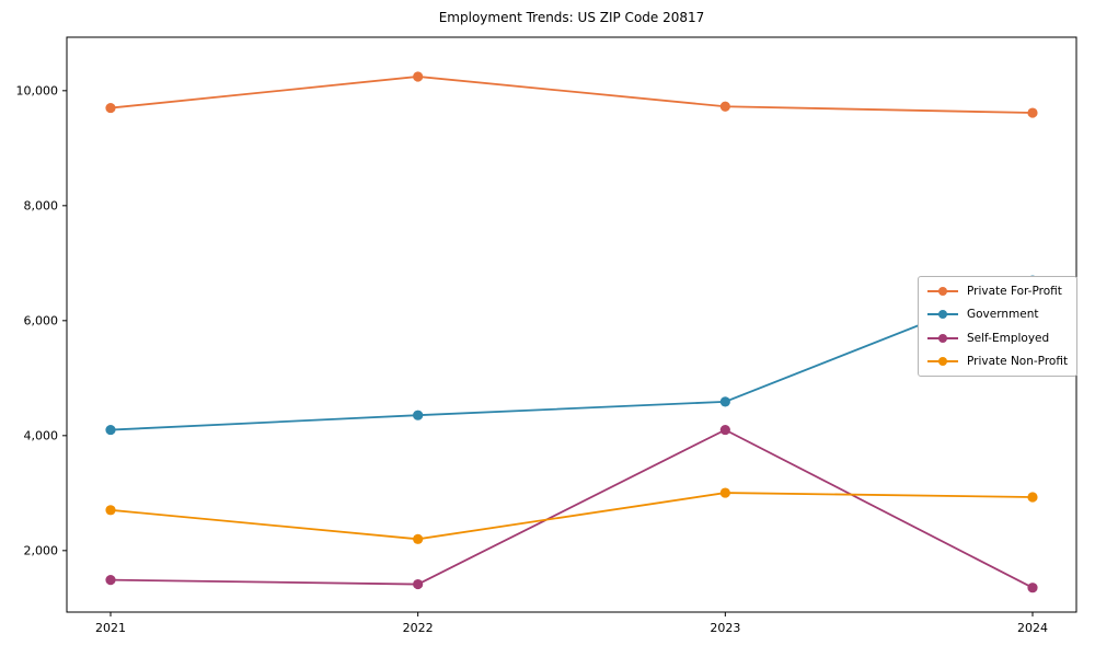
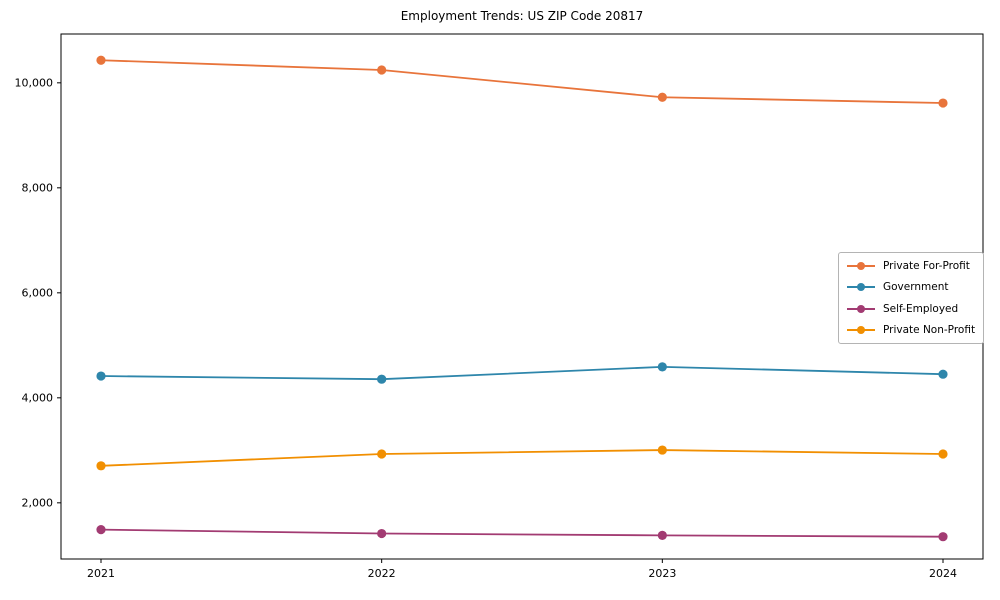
Private For-Profit/2021: 9700 -> 10400
Government/2021: 4100 -> 4400
Private Non-Profit/2022: 2200 -> 2900
Self-Employed/2023: 4100 -> 1400
Government/2024: 6700 -> 4400
